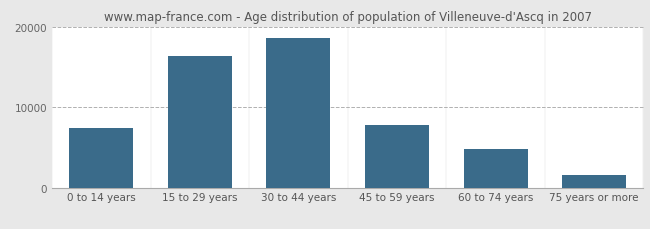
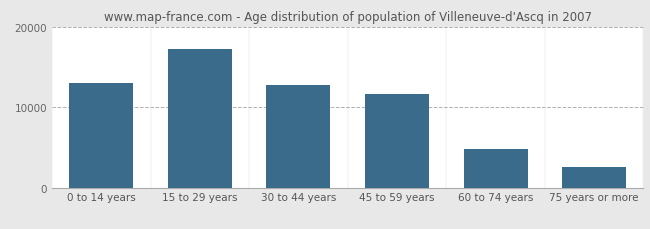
0 to 14 years: 7400 -> 13000
15 to 29 years: 16400 -> 17200
30 to 44 years: 18600 -> 12800
45 to 59 years: 7800 -> 11600
75 years or more: 1600 -> 2500
